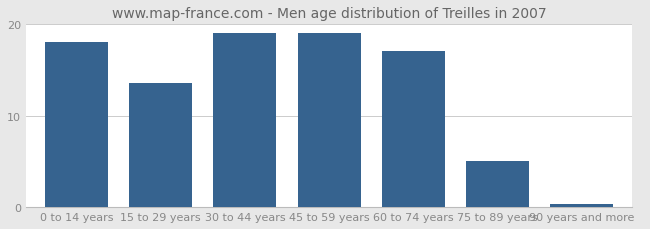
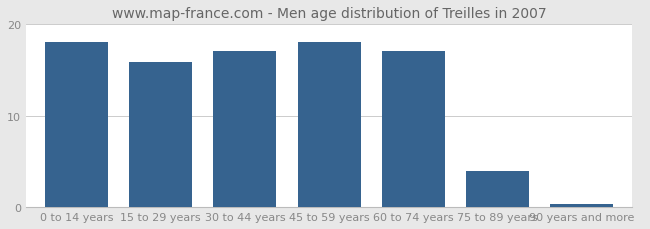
15 to 29 years: 13.5 -> 15.8
30 to 44 years: 19.0 -> 17.0
45 to 59 years: 19.0 -> 18.0
75 to 89 years: 5.0 -> 4.0
